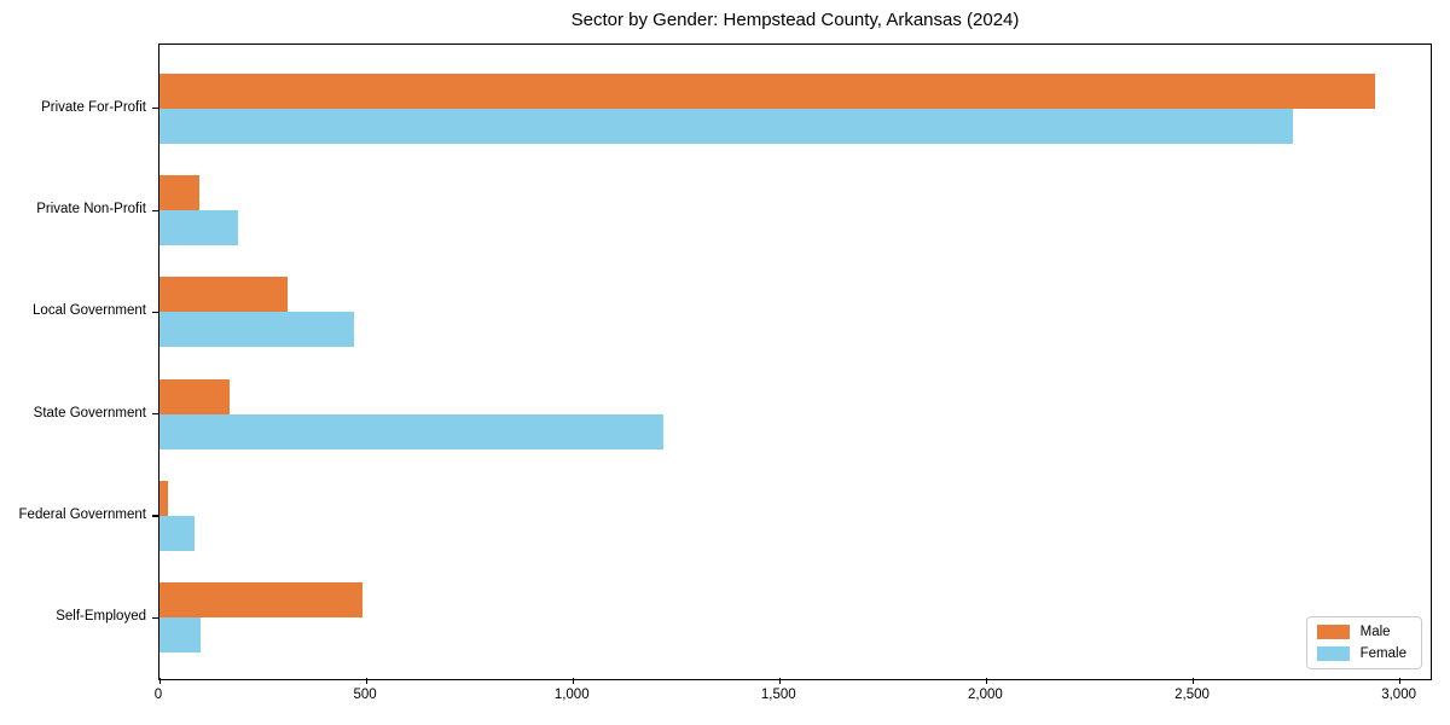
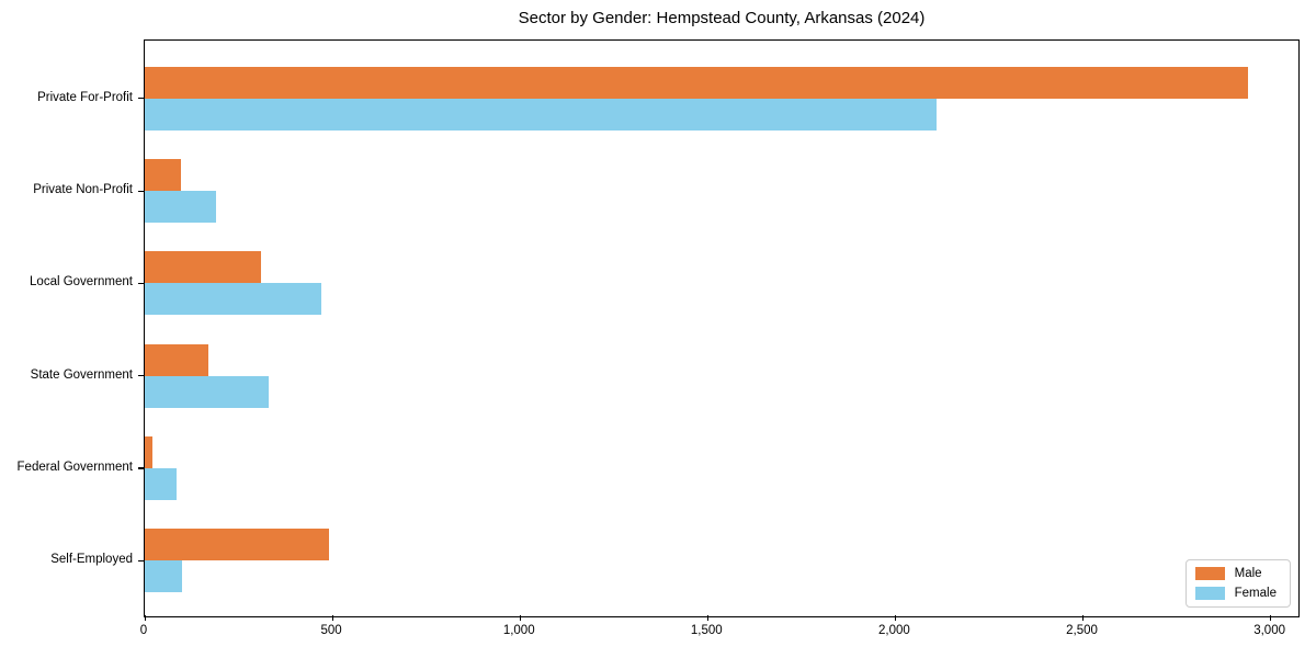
Female/Private For-Profit: 2740 -> 2110
Female/State Government: 1220 -> 330
